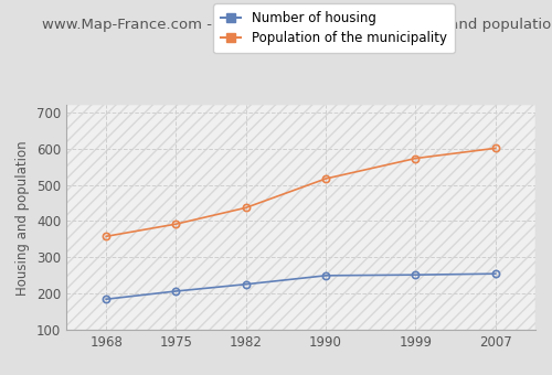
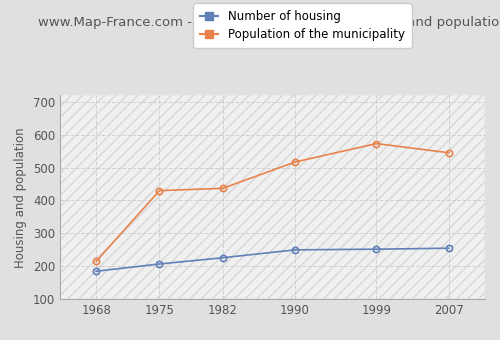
Population of the municipality/1968: 358 -> 215
Population of the municipality/1975: 392 -> 430
Population of the municipality/2007: 601 -> 545
